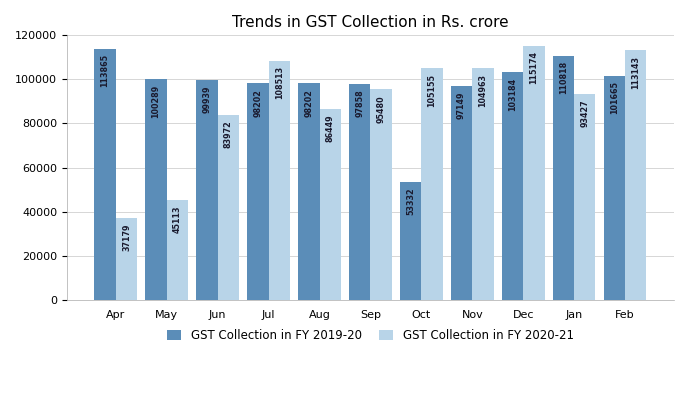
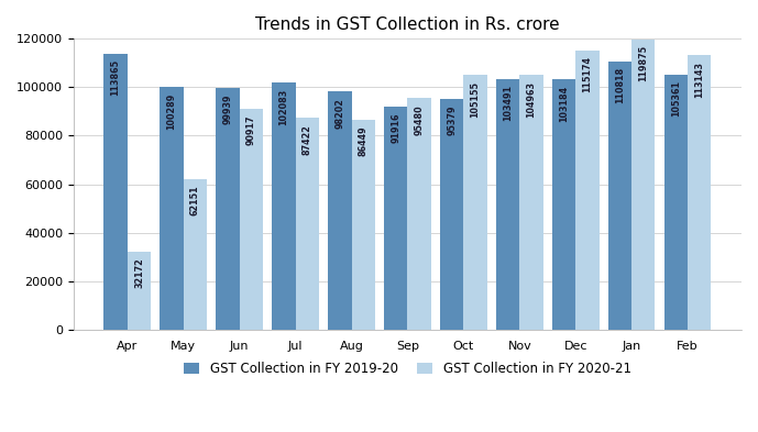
GST Collection in FY 2020-21/Apr: 37179 -> 32172
GST Collection in FY 2020-21/May: 45113 -> 62151
GST Collection in FY 2020-21/Jun: 83972 -> 90917
GST Collection in FY 2019-20/Jul: 98202 -> 102083
GST Collection in FY 2020-21/Jul: 108513 -> 87422
GST Collection in FY 2019-20/Sep: 97858 -> 91916
GST Collection in FY 2019-20/Oct: 53332 -> 95379
GST Collection in FY 2019-20/Nov: 97149 -> 103491
GST Collection in FY 2020-21/Jan: 93427 -> 119875
GST Collection in FY 2019-20/Feb: 101665 -> 105361
